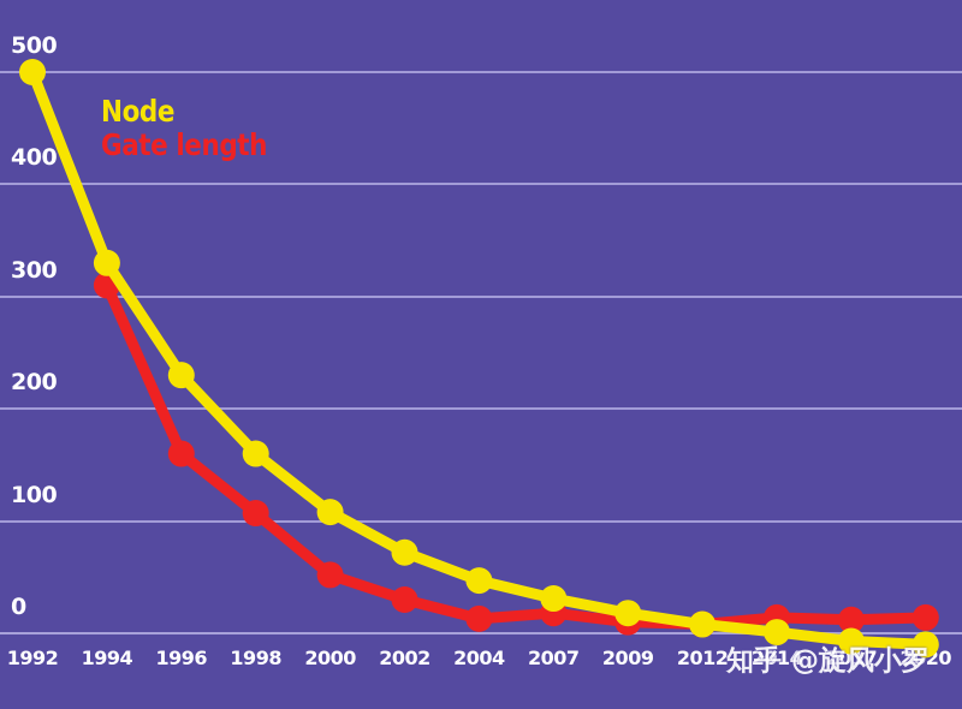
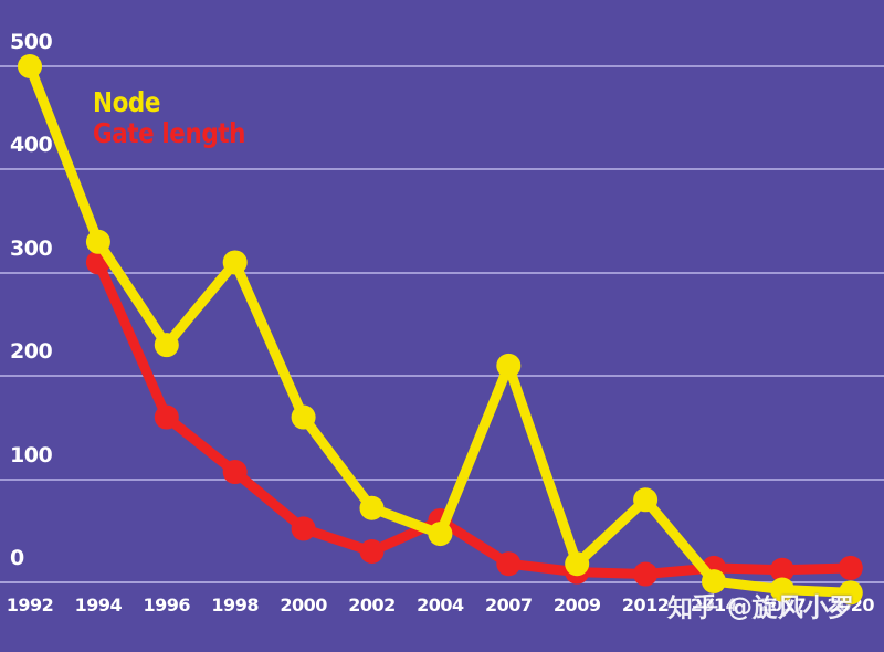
Node/1998: 160 -> 310
Node/2000: 110 -> 160
Gate length/2004: 10 -> 60
Node/2007: 30 -> 210
Node/2012: 10 -> 80
